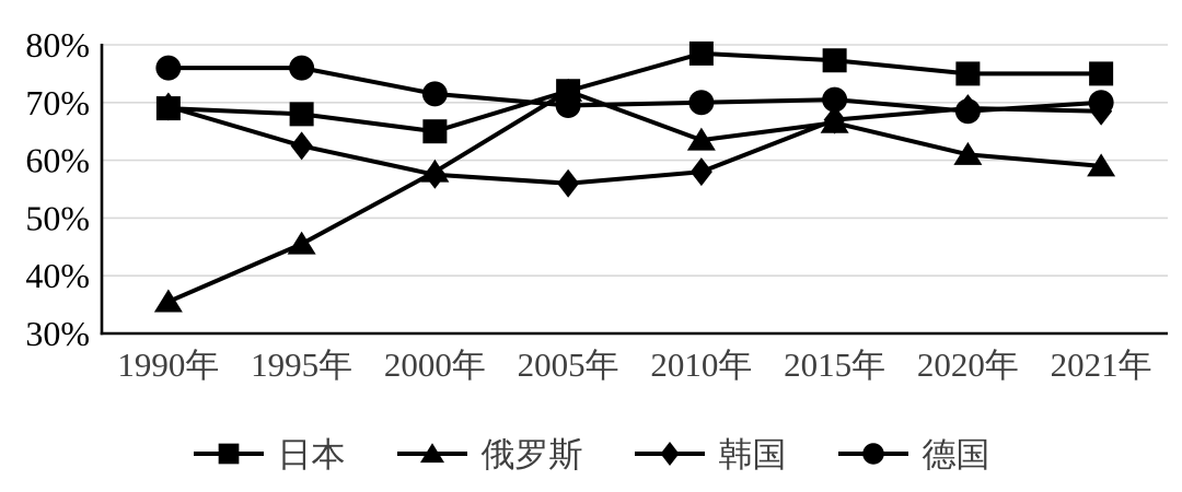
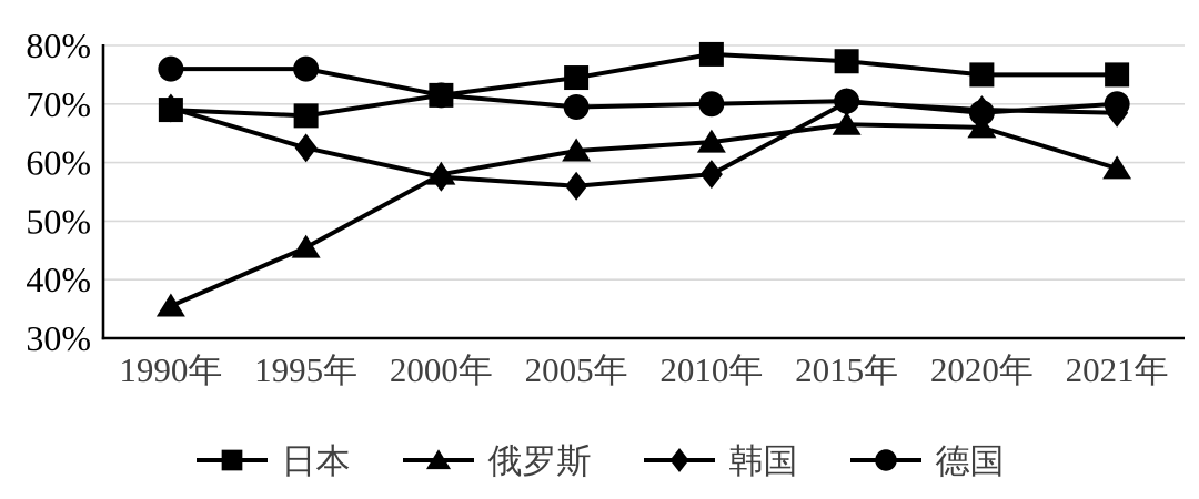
日本/2000年: 65% -> 72%
日本/2005年: 72% -> 74%
俄罗斯/2005年: 72% -> 62%
韩国/2015年: 67% -> 70%
俄罗斯/2020年: 61% -> 66%
